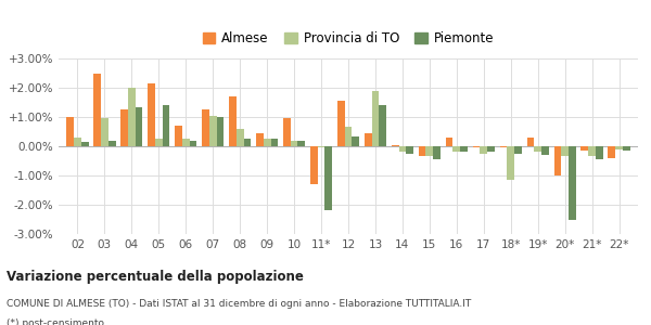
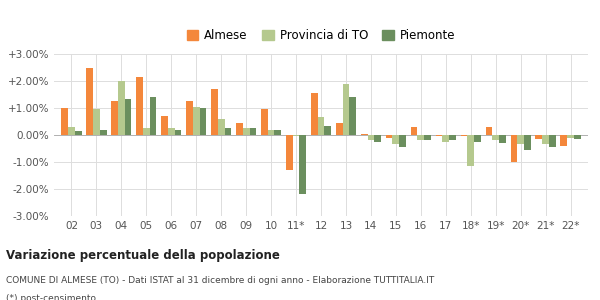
Almese/15: -0.35% -> -0.10%
Piemonte/20*: -2.50% -> -0.55%
